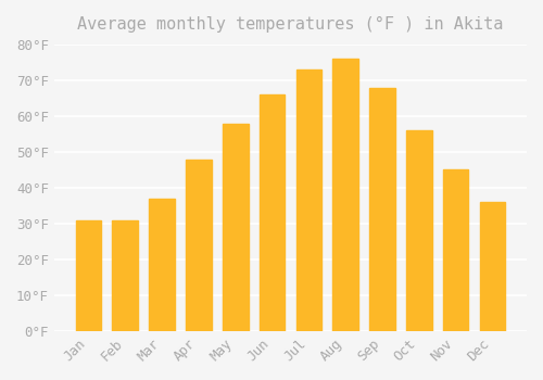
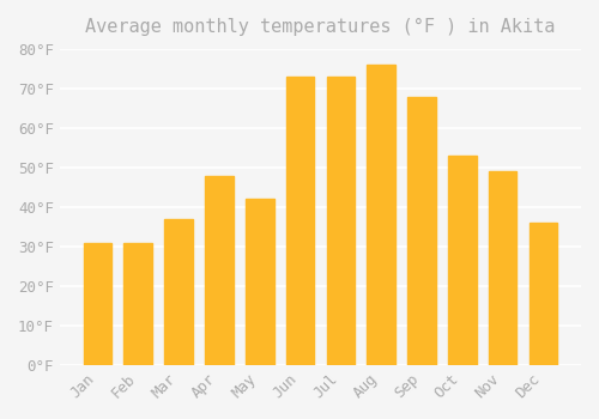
May: 58°F -> 42°F
Jun: 66°F -> 73°F
Oct: 56°F -> 53°F
Nov: 45°F -> 49°F
